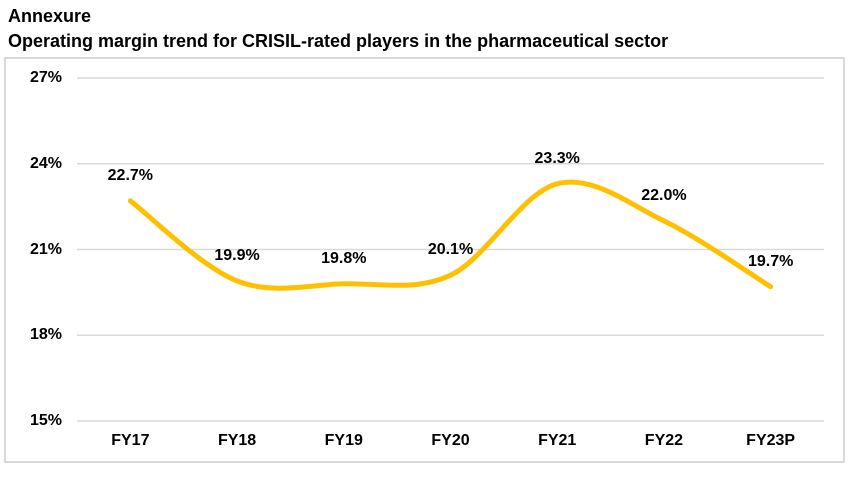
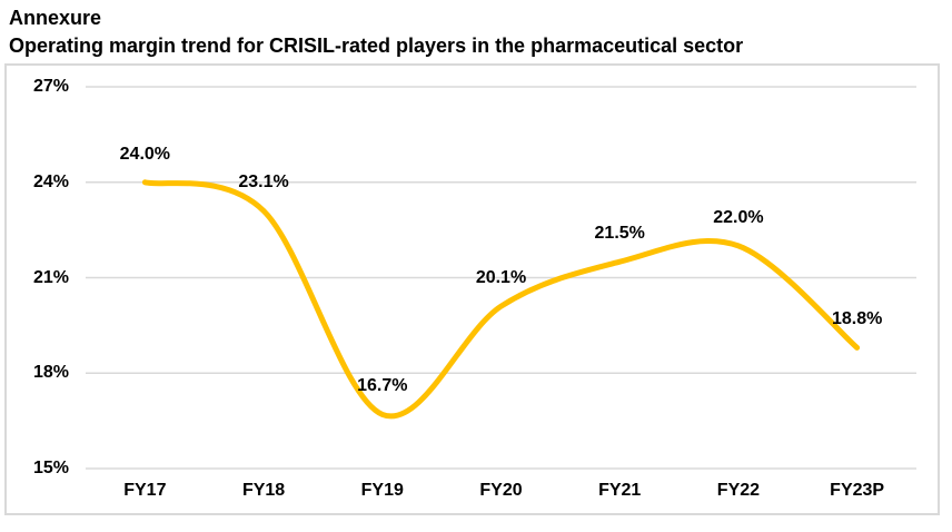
FY17: 22.7% -> 24.0%
FY18: 19.9% -> 23.1%
FY19: 19.8% -> 16.7%
FY21: 23.3% -> 21.5%
FY23P: 19.7% -> 18.8%
